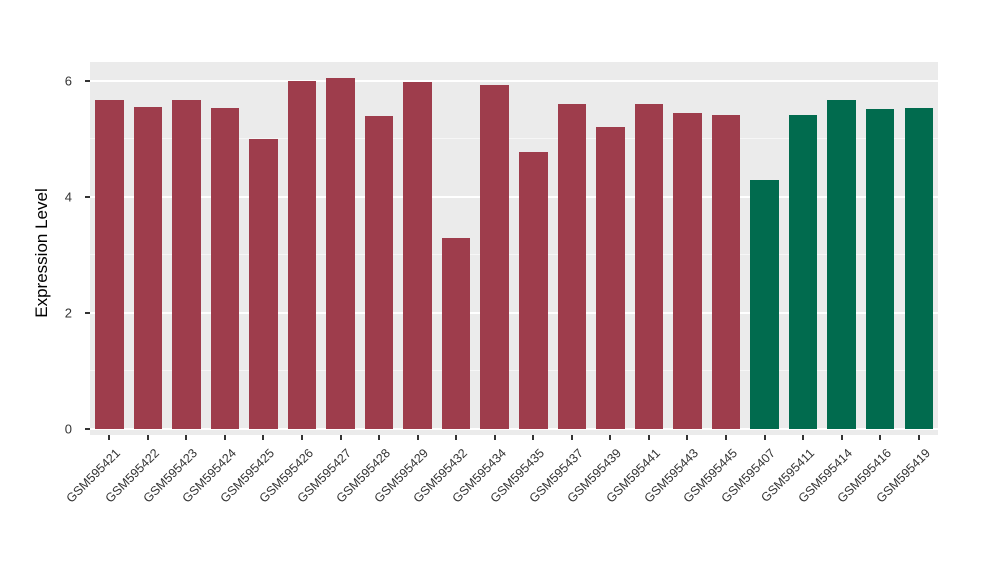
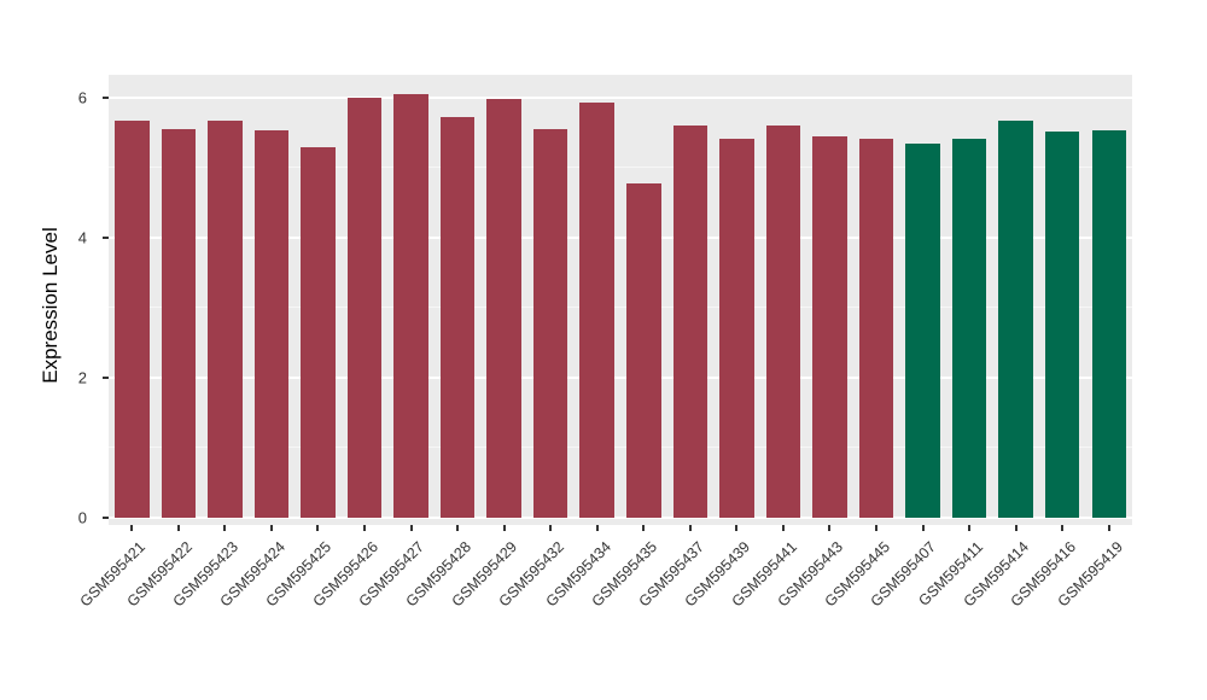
GSM595425: 5.0 -> 5.3
GSM595428: 5.4 -> 5.7
GSM595432: 3.3 -> 5.5
GSM595439: 5.2 -> 5.4
GSM595407: 4.3 -> 5.3
